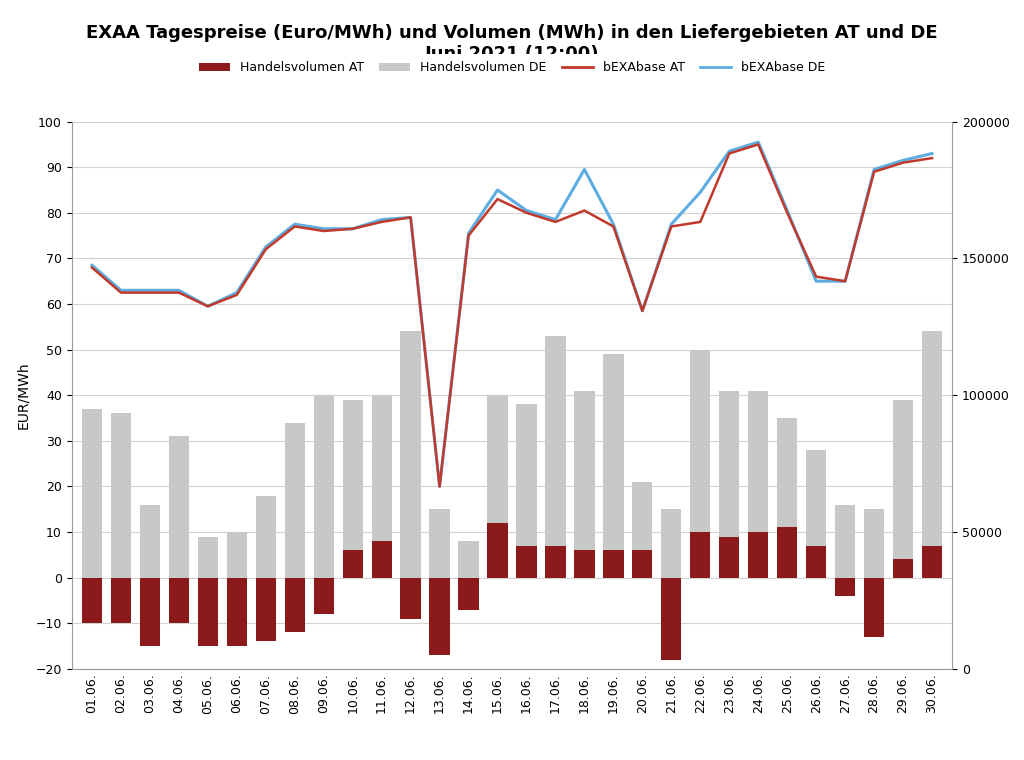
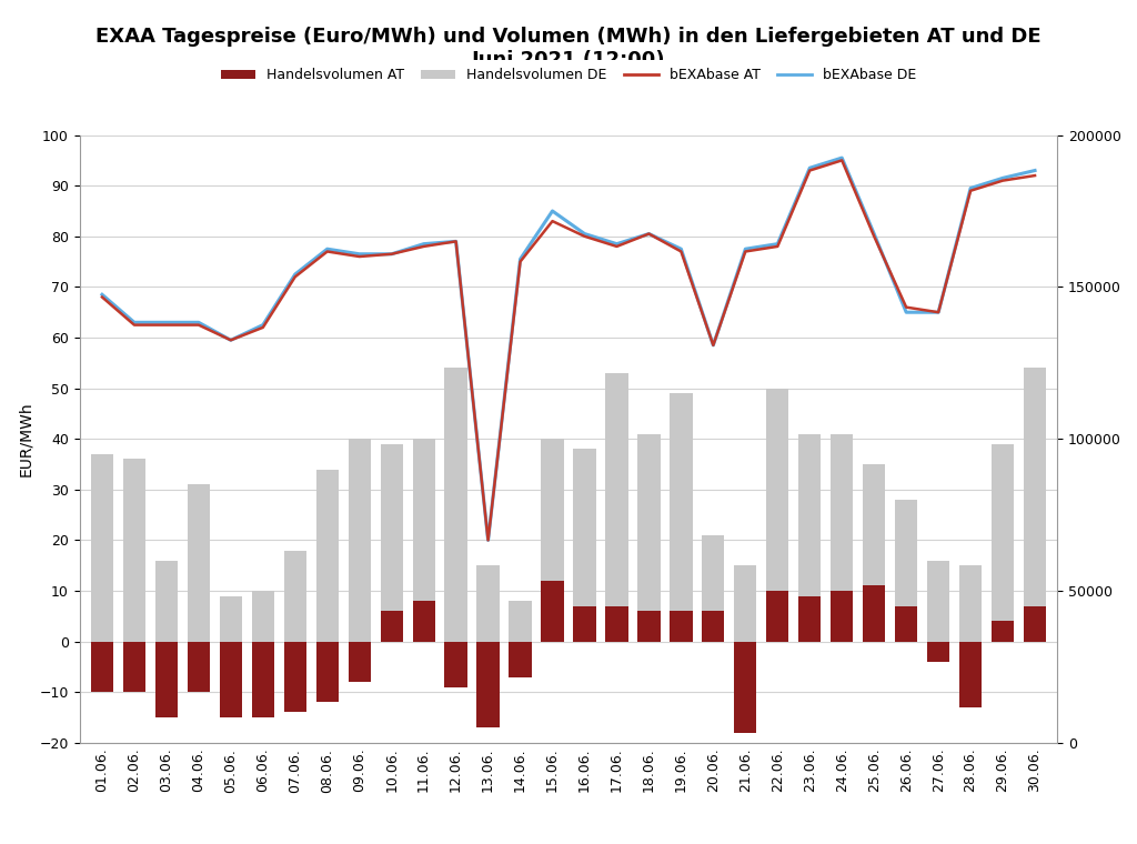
bEXAbase DE/18.06.: 89.5 -> 80.5
bEXAbase DE/22.06.: 84.5 -> 78.5
